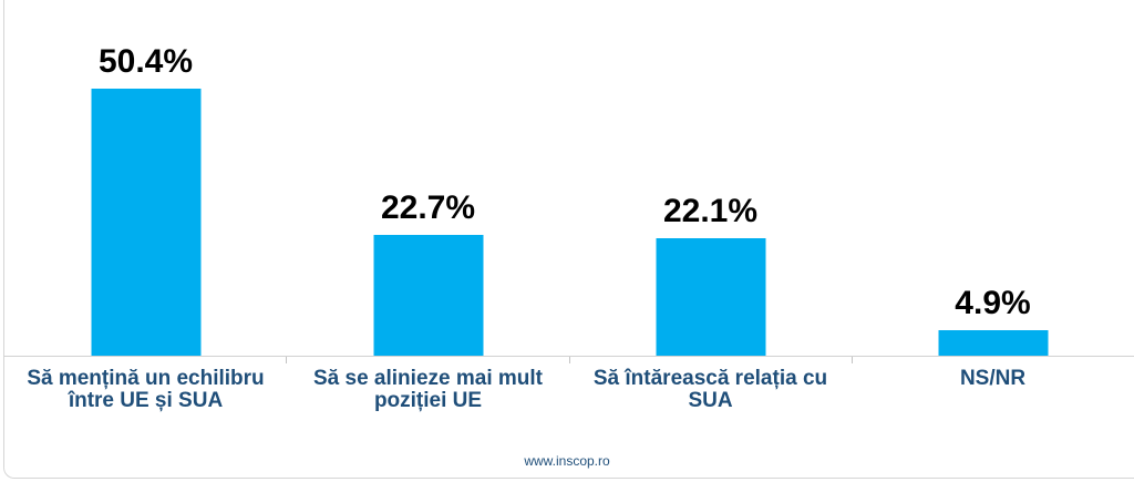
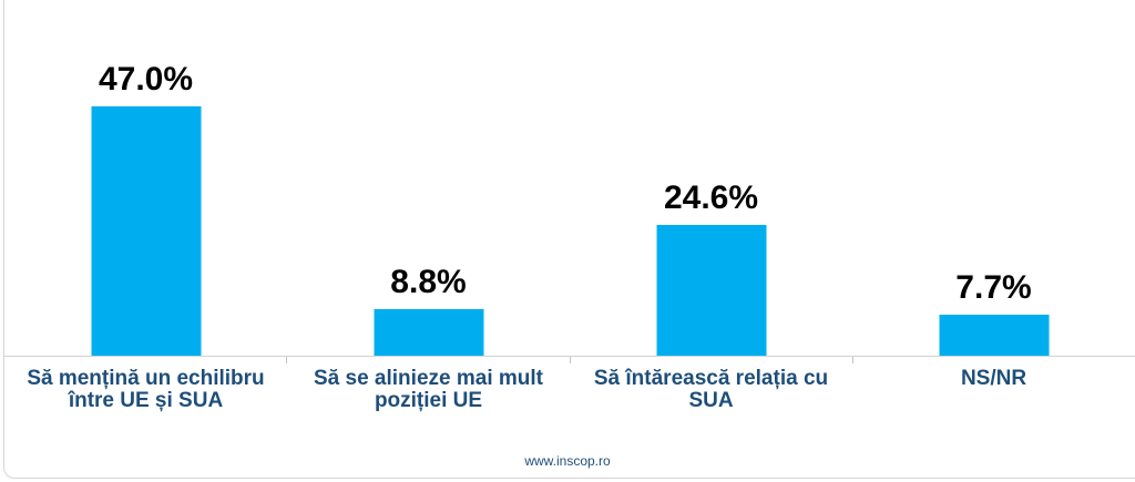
Să mențină un echilibru între UE și SUA: 50.4% -> 47.0%
Să se alinieze mai mult poziției UE: 22.7% -> 8.8%
Să întărească relația cu SUA: 22.1% -> 24.6%
NS/NR: 4.9% -> 7.7%
